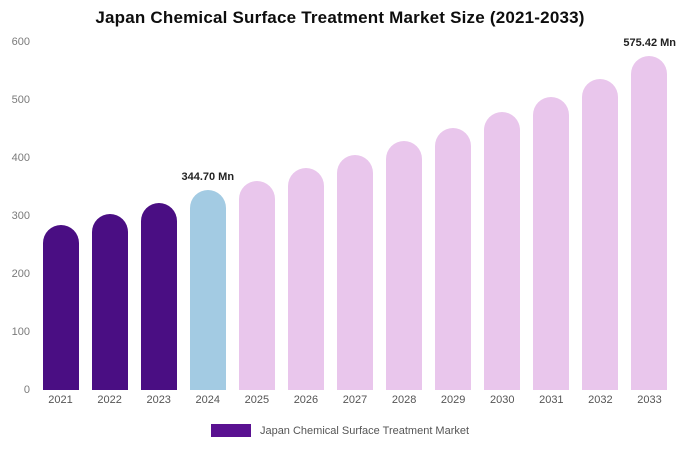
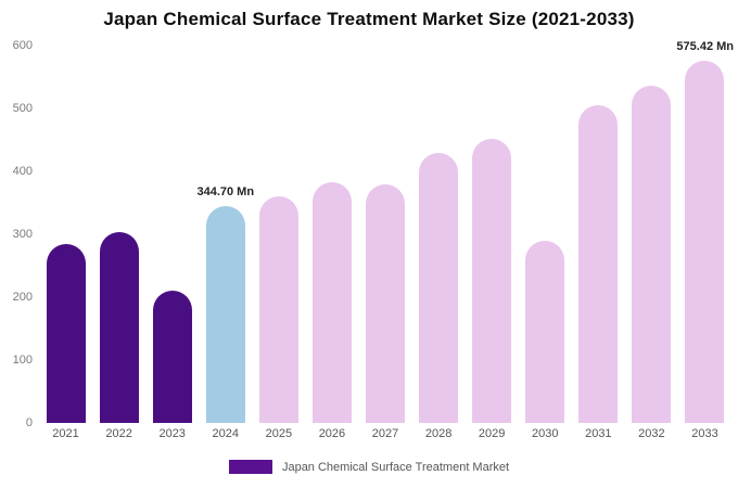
2023: 320 -> 210
2027: 410 -> 380
2030: 480 -> 290
